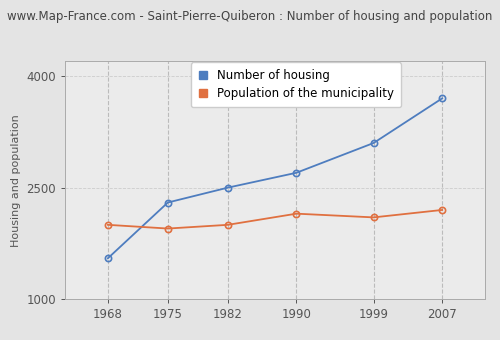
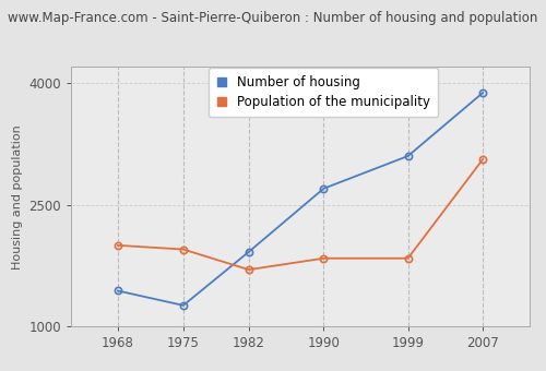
Number of housing/1968: 1550 -> 1440
Number of housing/1975: 2300 -> 1260
Number of housing/1982: 2500 -> 1920
Population of the municipality/1982: 2000 -> 1700
Population of the municipality/1990: 2150 -> 1840
Population of the municipality/1999: 2100 -> 1840
Number of housing/2007: 3700 -> 3880
Population of the municipality/2007: 2200 -> 3060
